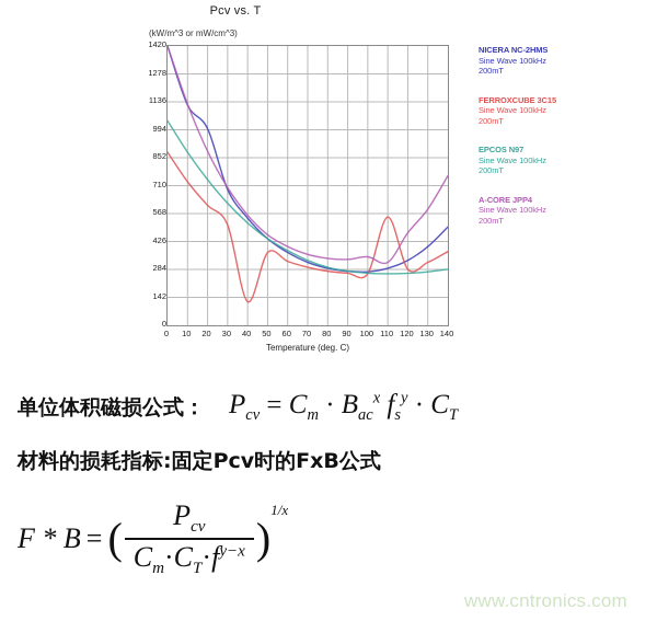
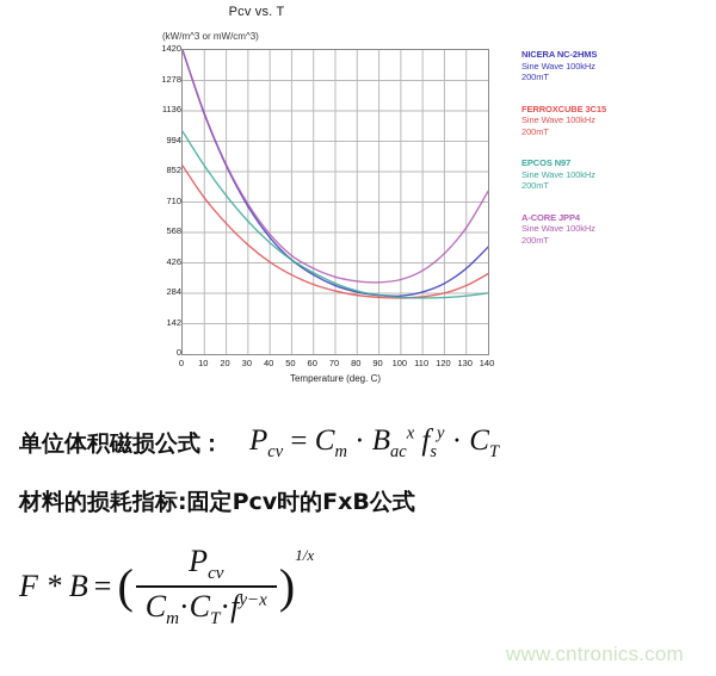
NICERA NC-2HMS/20: 1000 -> 880
FERROXCUBE 3C15/40: 120 -> 430
FERROXCUBE 3C15/110: 550 -> 270
A-CORE JPP4/110: 320 -> 390
